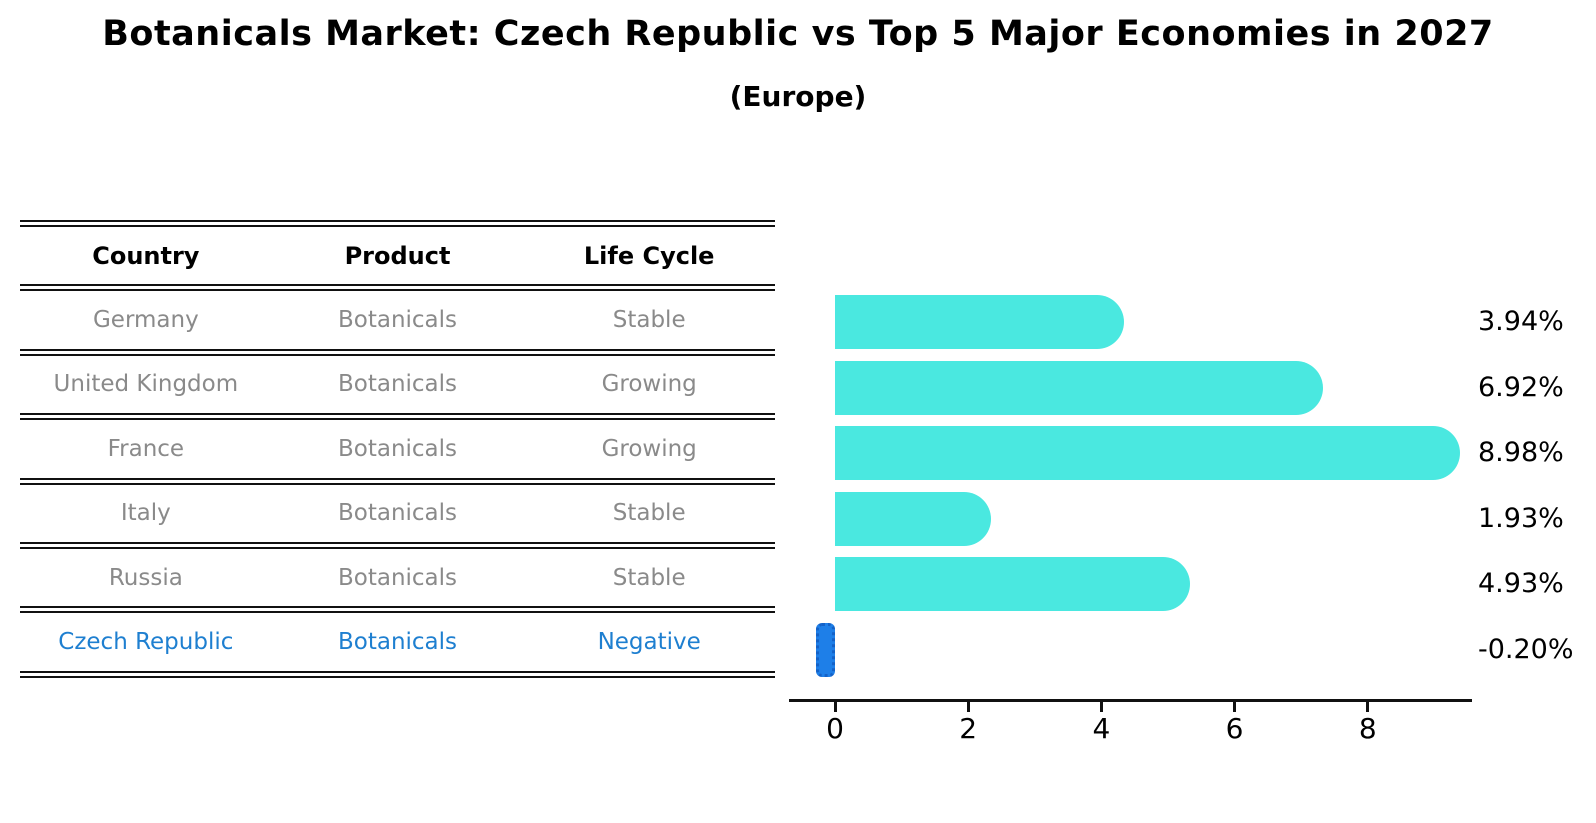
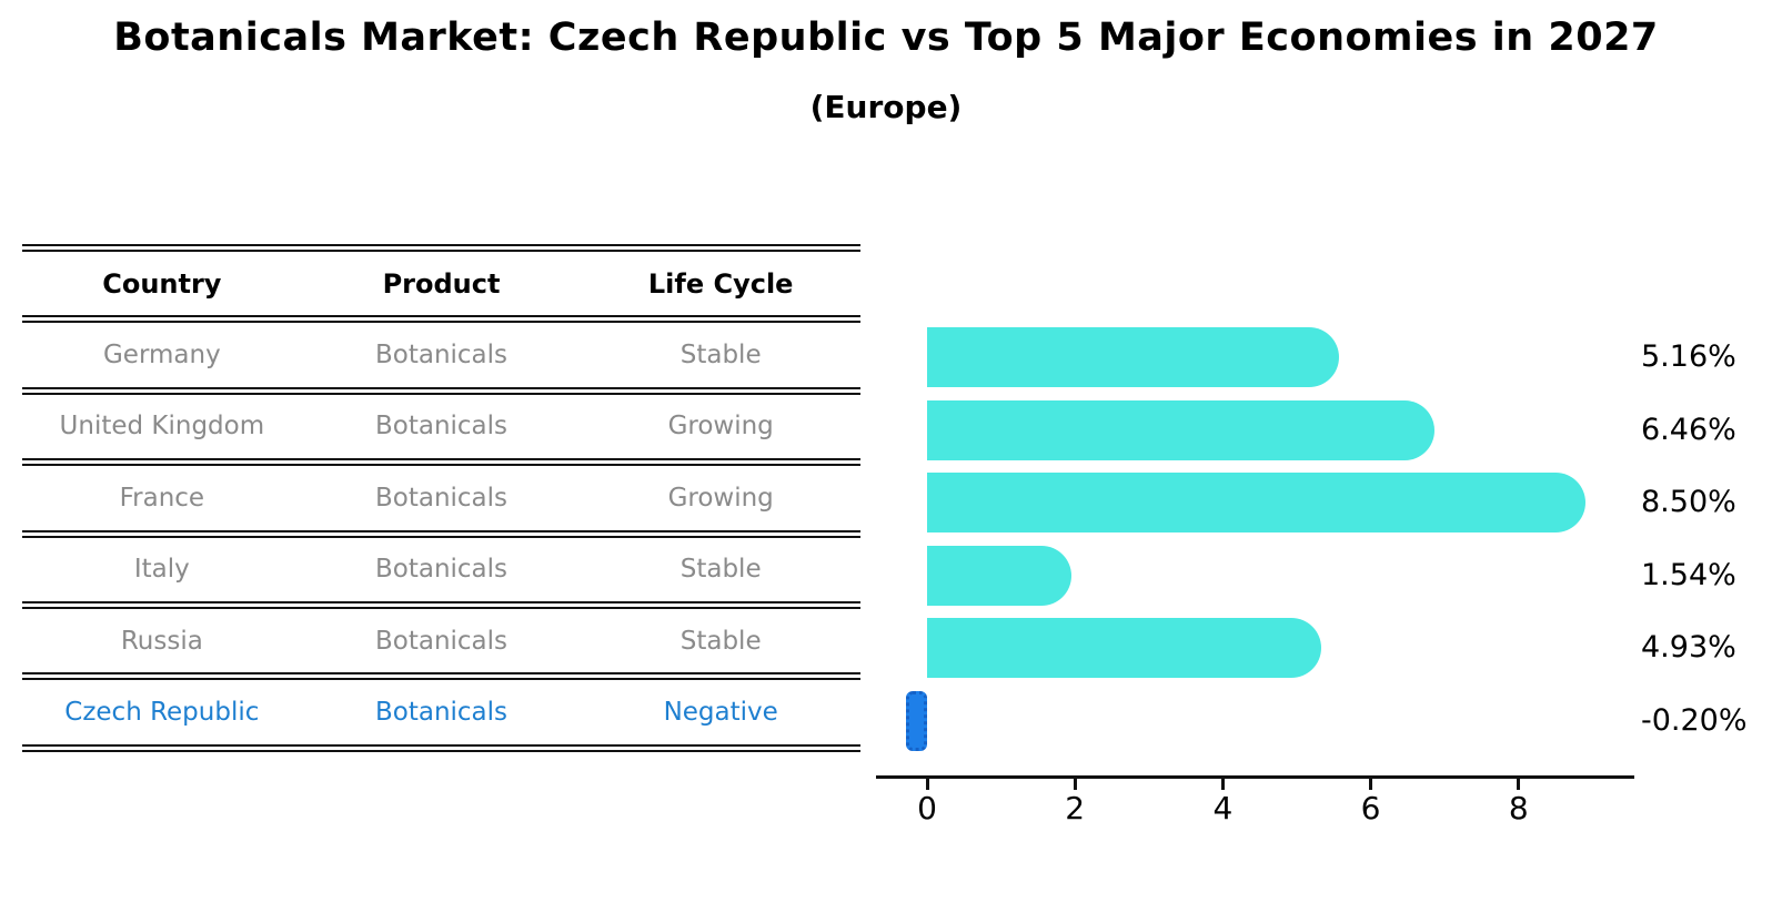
Germany: 3.94% -> 5.16%
United Kingdom: 6.92% -> 6.46%
France: 8.98% -> 8.50%
Italy: 1.93% -> 1.54%
